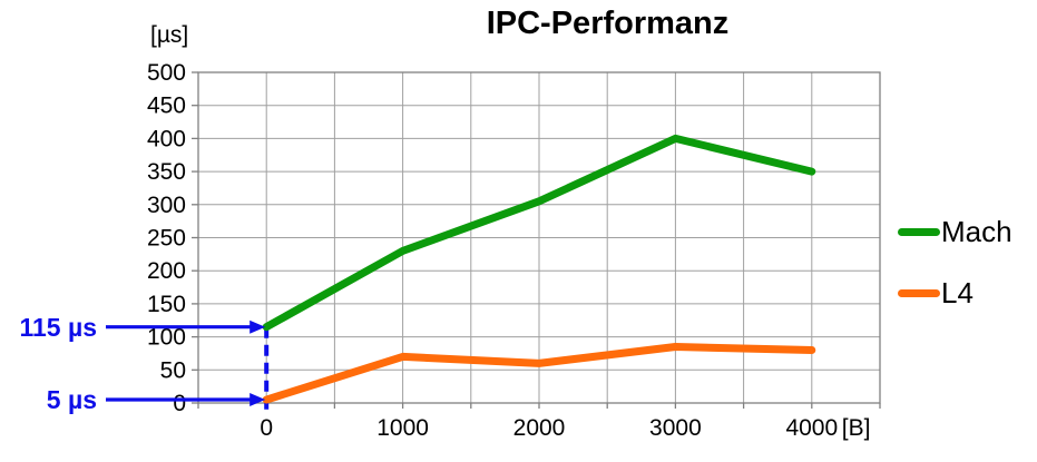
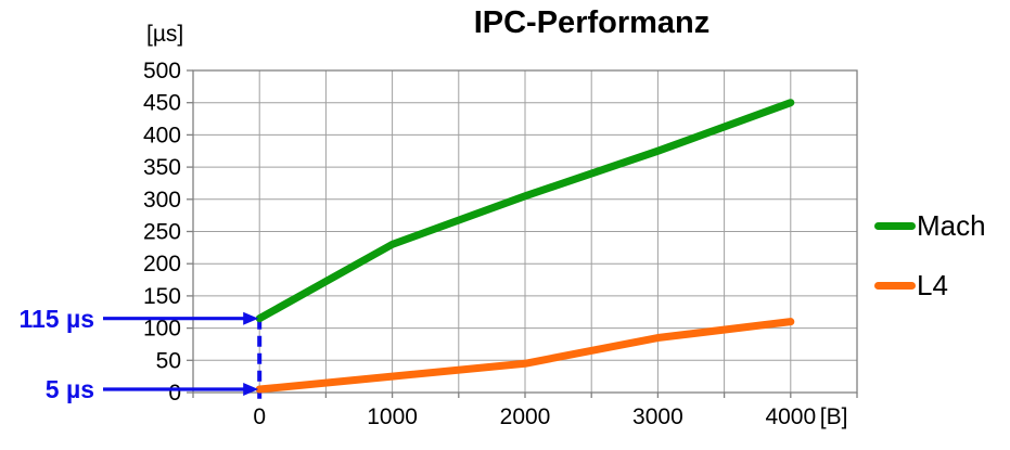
L4/1000: 70 -> 20
L4/2000: 60 -> 40
Mach/3000: 400 -> 380
Mach/4000: 350 -> 450
L4/4000: 80 -> 110
